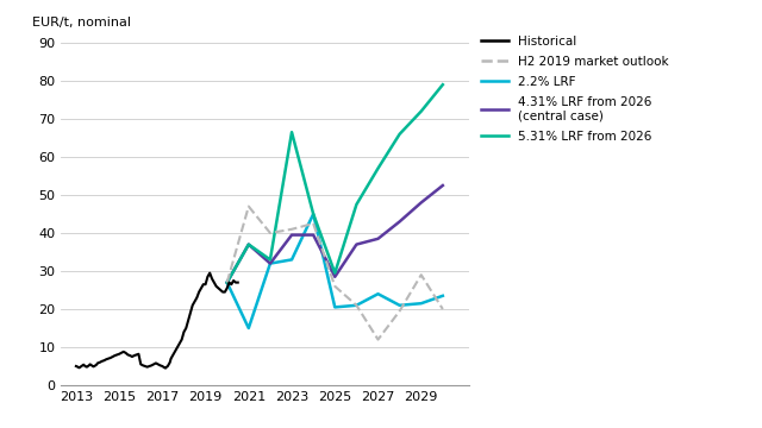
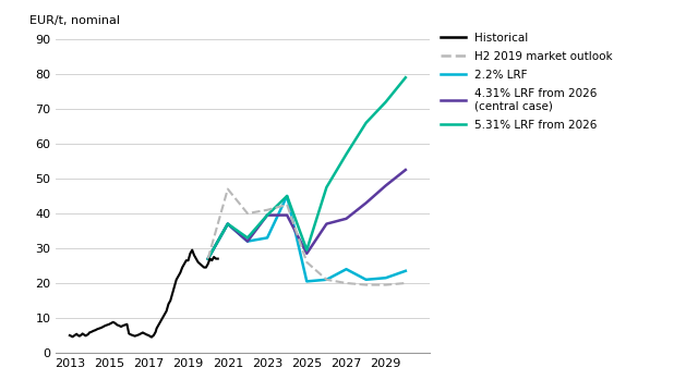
2.2% LRF/2021: 15.0 -> 37.0
5.31% LRF from 2026/2023: 66.5 -> 39.5
H2 2019 market outlook/2027: 12.0 -> 20.0
H2 2019 market outlook/2029: 29.0 -> 19.5
